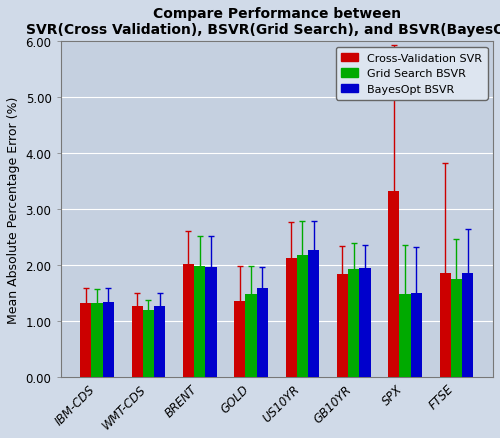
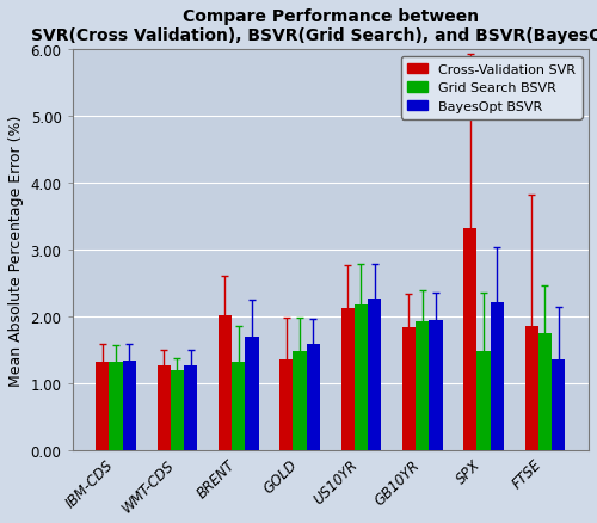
Grid Search BSVR/BRENT: 1.98 -> 1.32
BayesOpt BSVR/BRENT: 1.97 -> 1.70
BayesOpt BSVR/SPX: 1.50 -> 2.22
BayesOpt BSVR/FTSE: 1.87 -> 1.36
